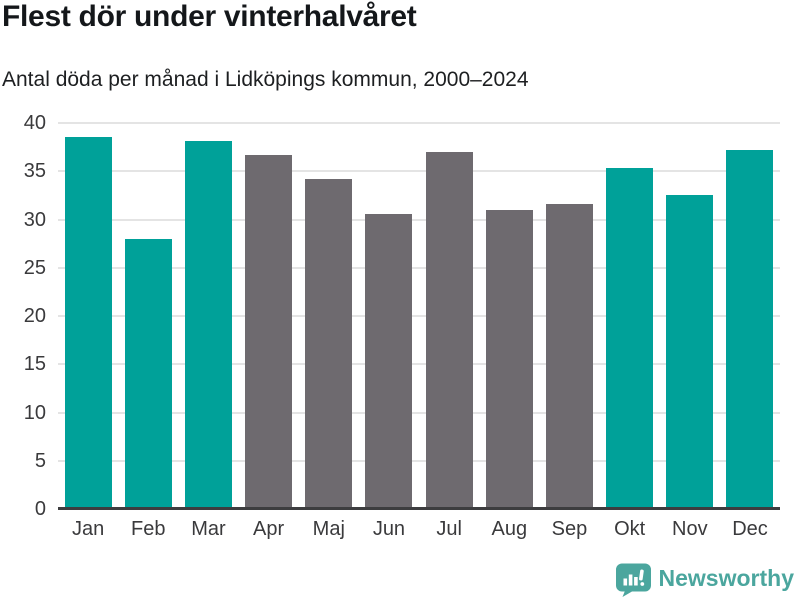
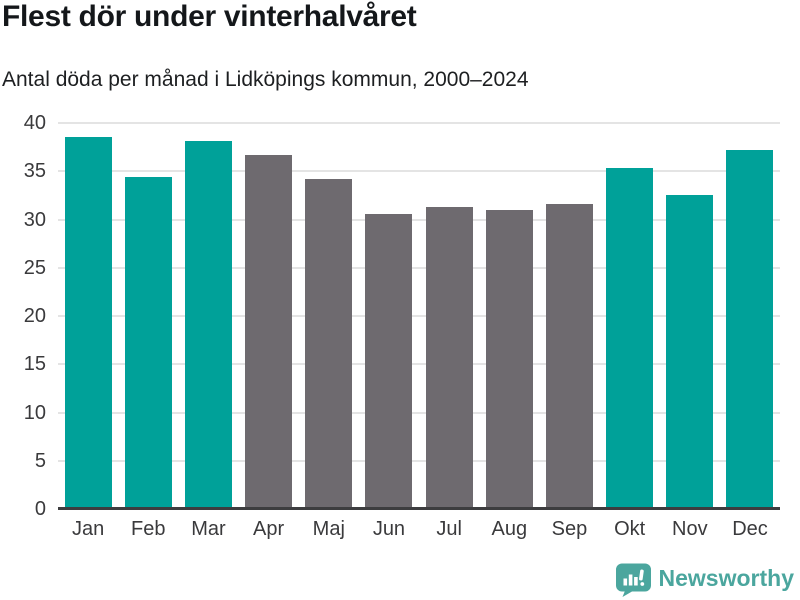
Feb: 28 -> 34
Jul: 37 -> 31
